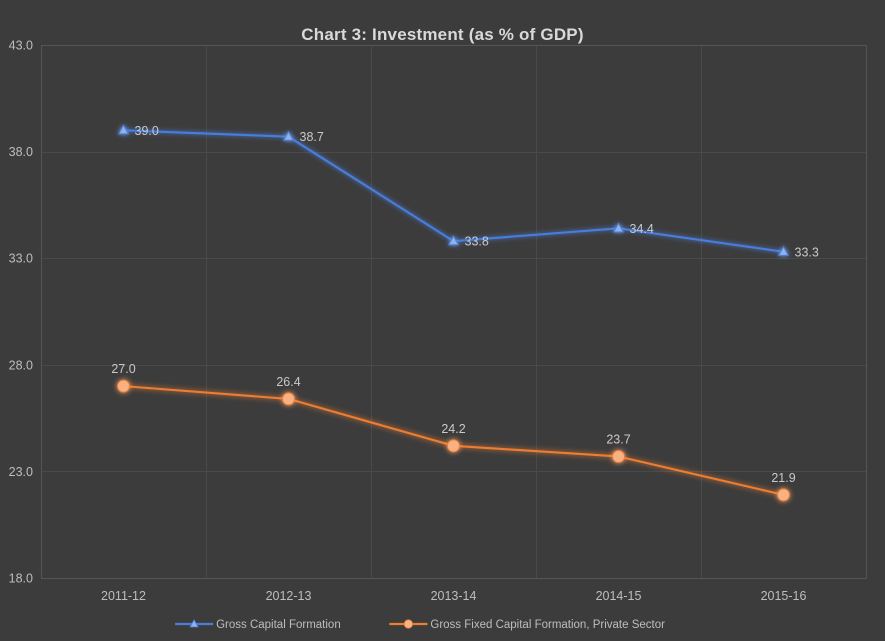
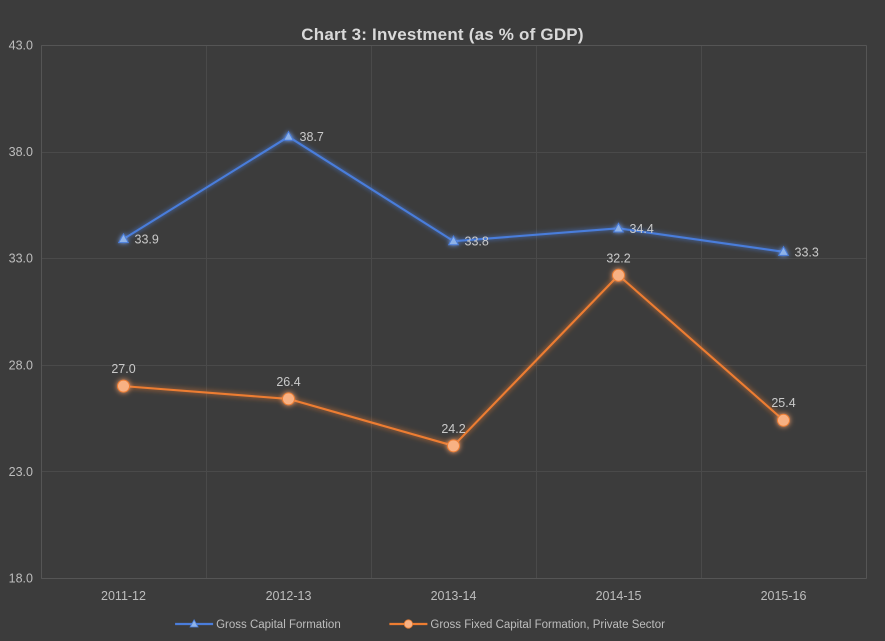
Gross Capital Formation/2011-12: 39.0 -> 33.9
Gross Fixed Capital Formation, Private Sector/2014-15: 23.7 -> 32.2
Gross Fixed Capital Formation, Private Sector/2015-16: 21.9 -> 25.4
